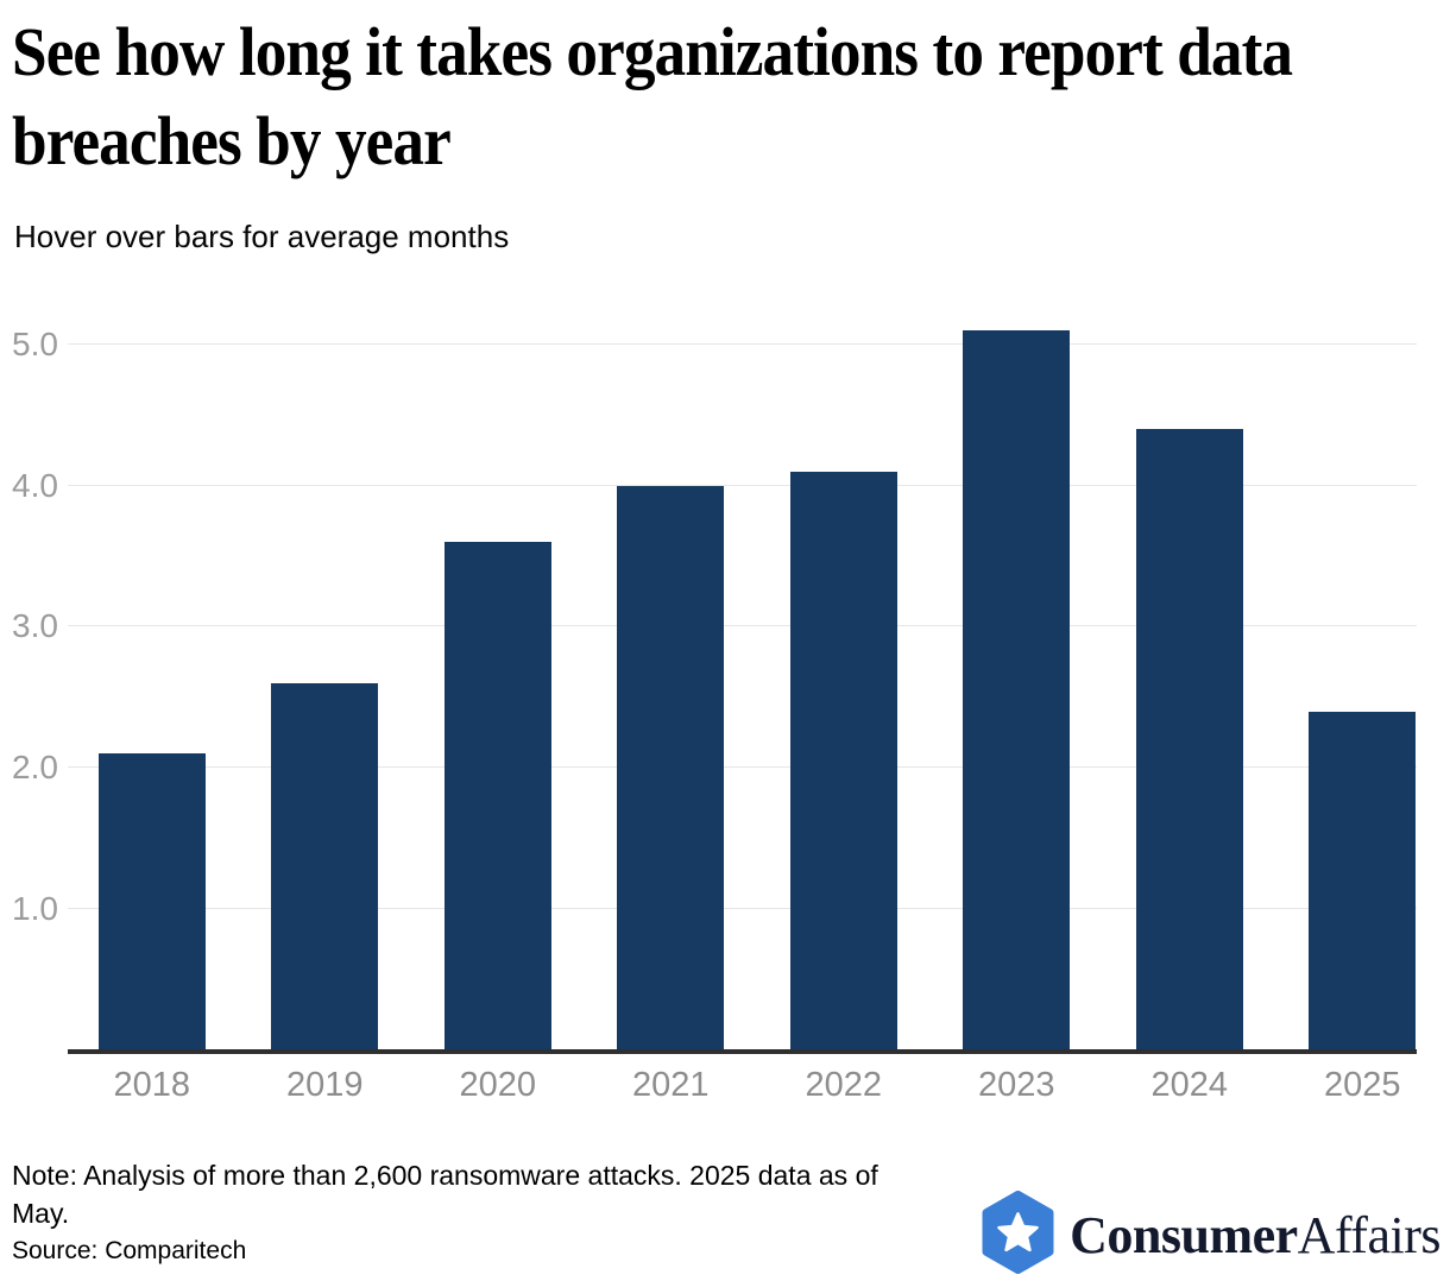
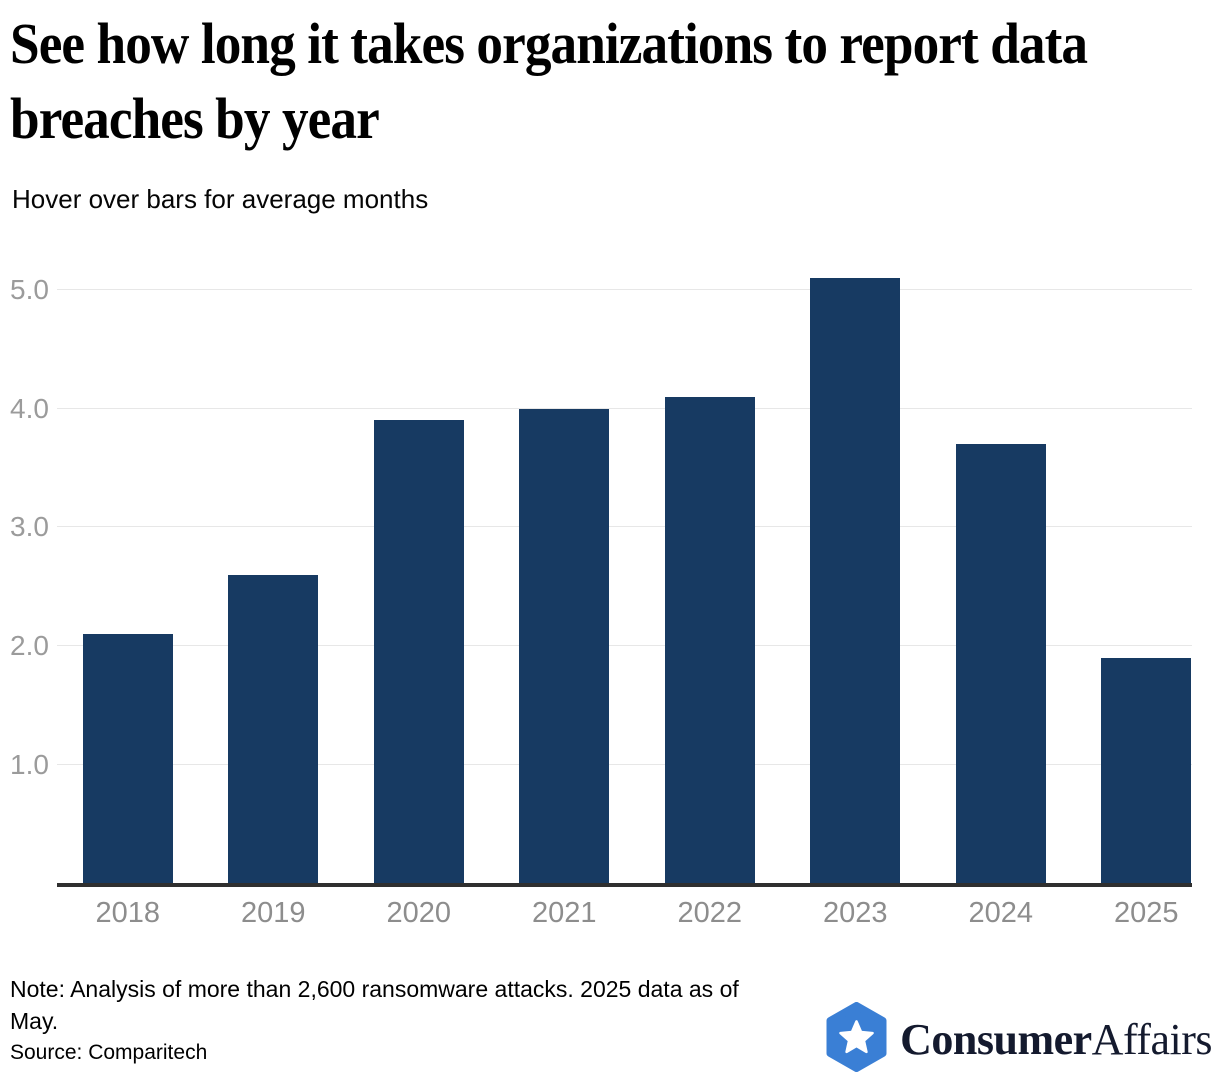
2020: 3.6 -> 3.9
2024: 4.4 -> 3.7
2025: 2.4 -> 1.9
